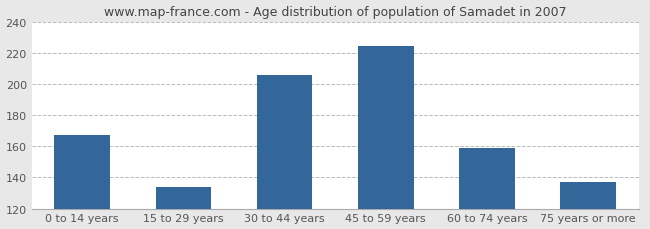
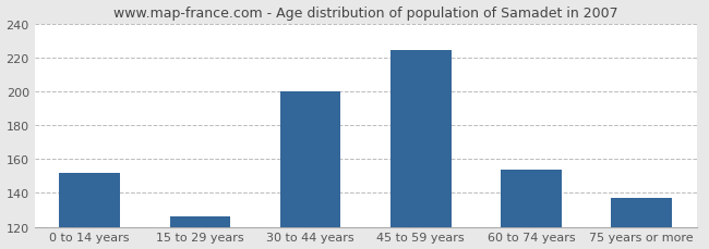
0 to 14 years: 167 -> 152
15 to 29 years: 134 -> 126
30 to 44 years: 206 -> 200
60 to 74 years: 159 -> 154
